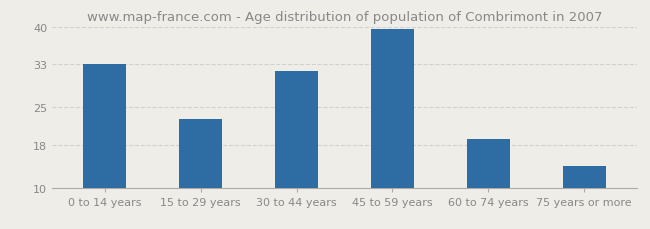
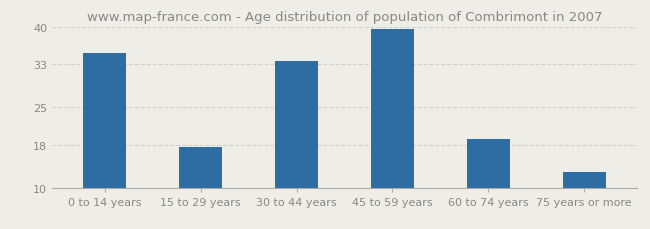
0 to 14 years: 33.0 -> 35.0
15 to 29 years: 22.8 -> 17.5
30 to 44 years: 31.8 -> 33.5
75 years or more: 14.0 -> 13.0
